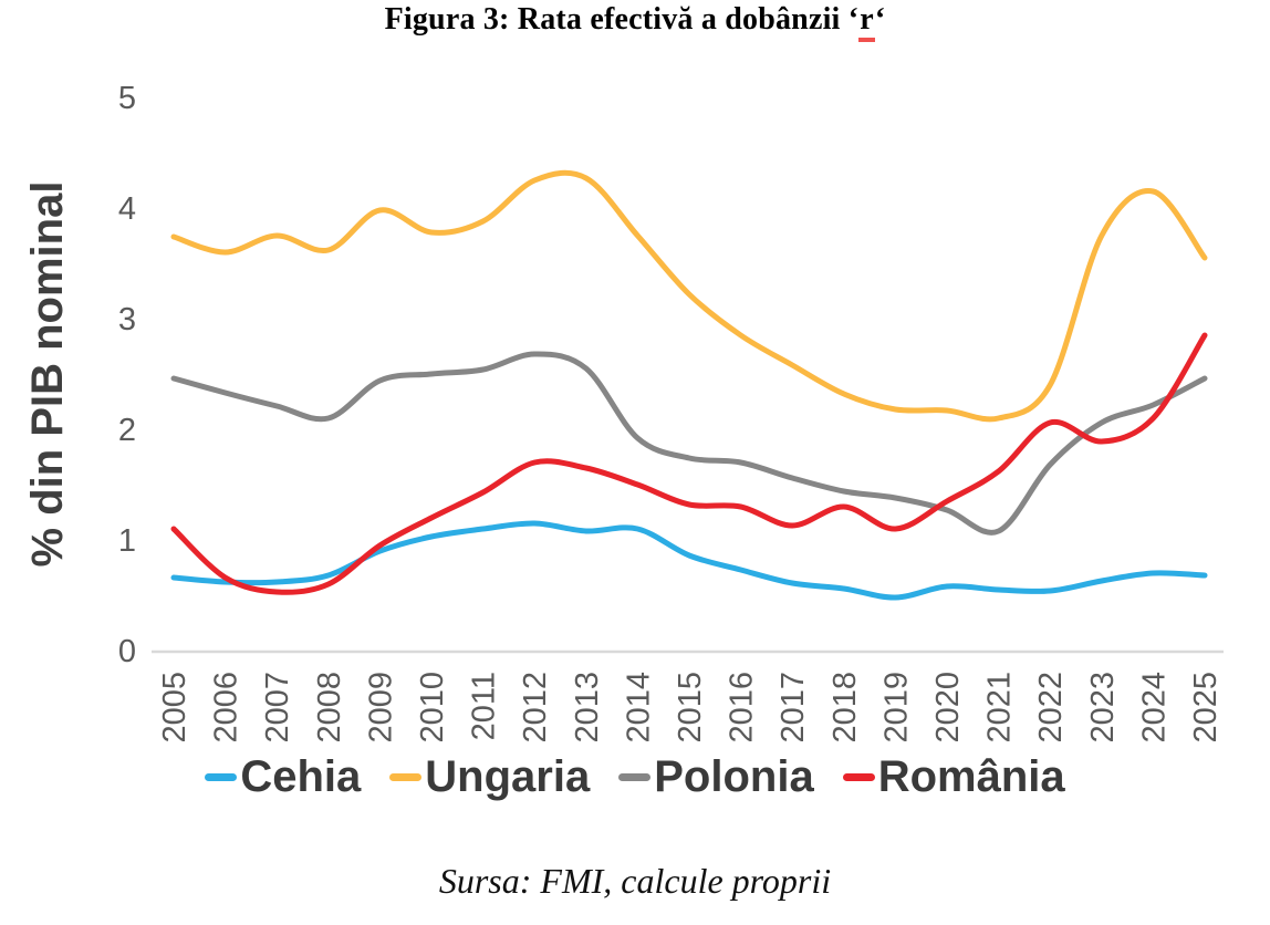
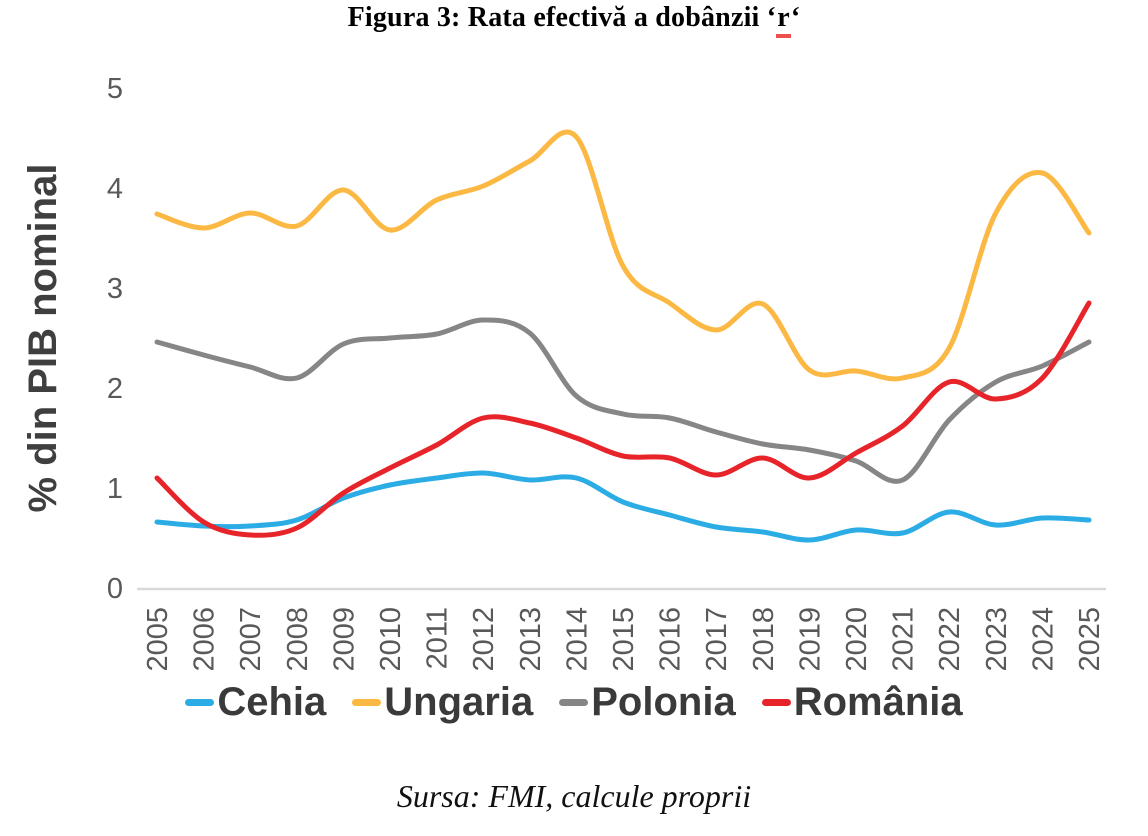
Ungaria/2010: 3.78 -> 3.58
Ungaria/2012: 4.25 -> 4.02
Ungaria/2014: 3.75 -> 4.51
Ungaria/2018: 2.32 -> 2.84
Cehia/2022: 0.54 -> 0.76
